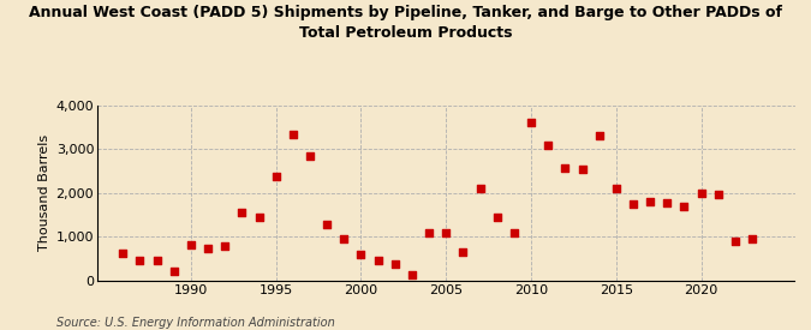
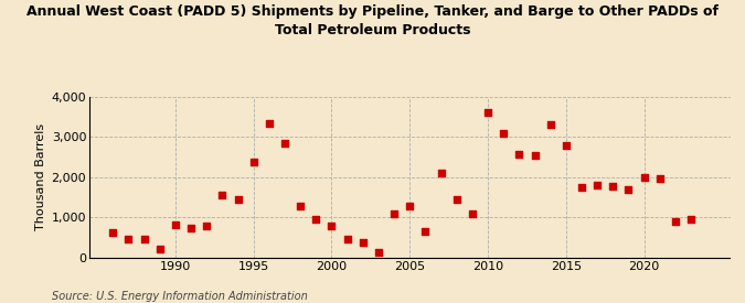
2000: 600 -> 780
2005: 1,100 -> 1,290
2015: 2,100 -> 2,800
